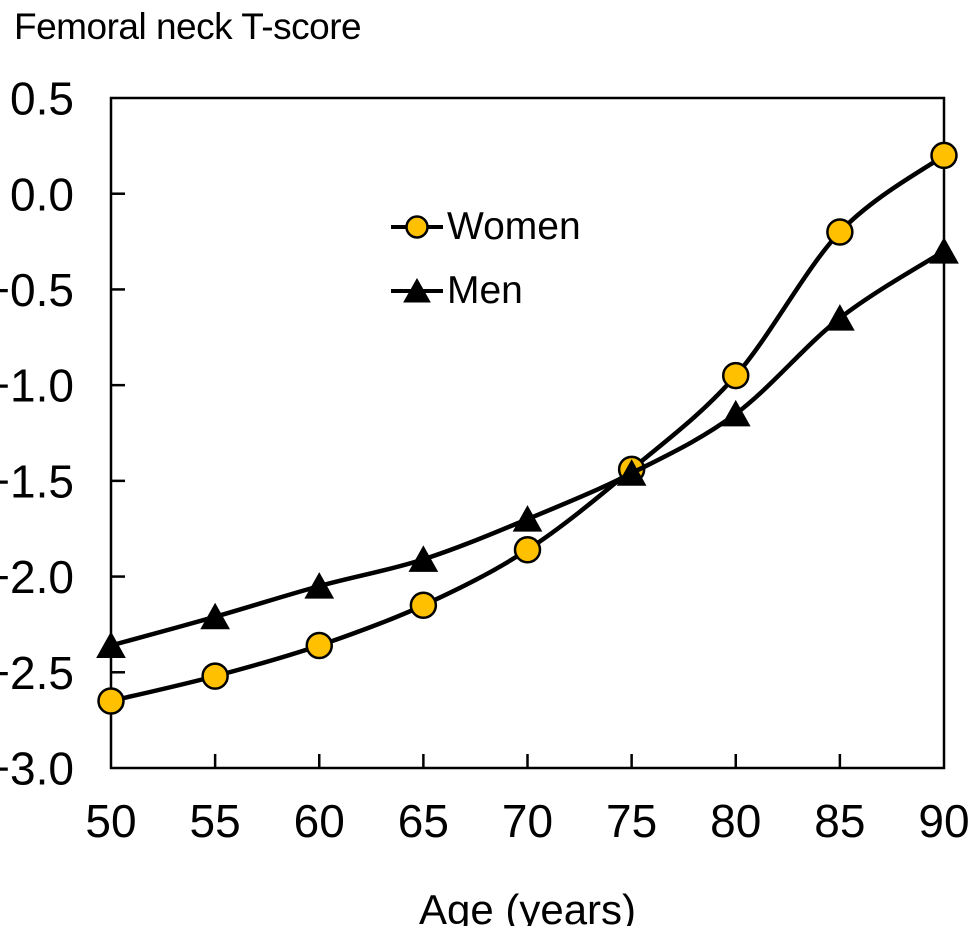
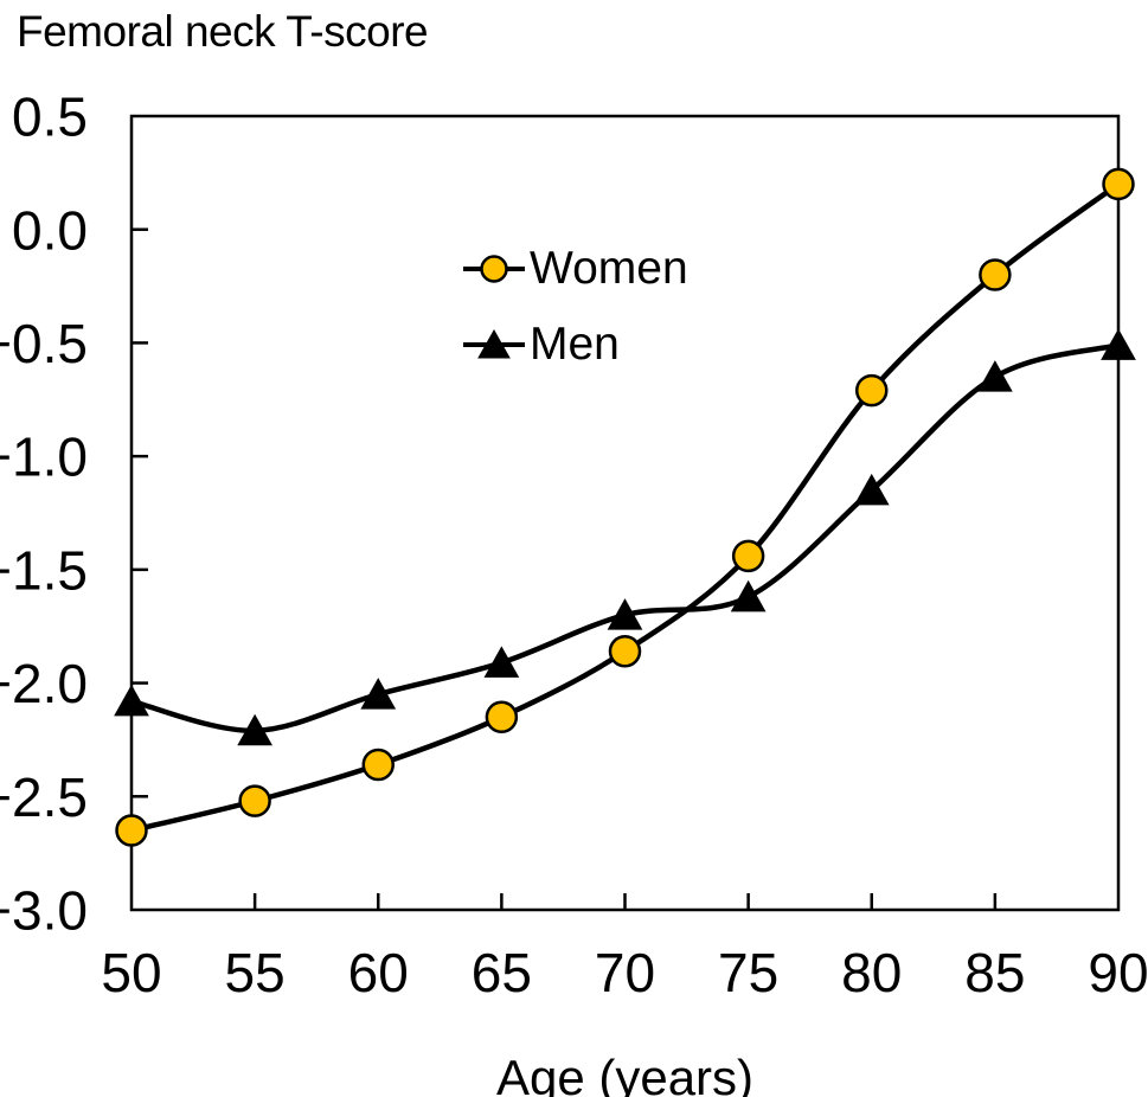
Men/50: -2.36 -> -2.08
Men/75: -1.46 -> -1.62
Women/80: -0.95 -> -0.71
Men/90: -0.30 -> -0.51
